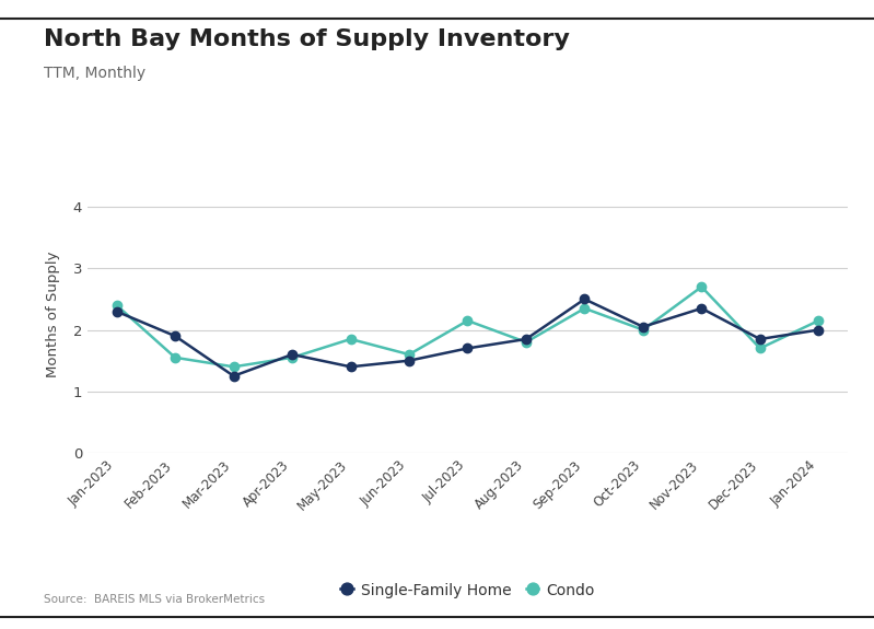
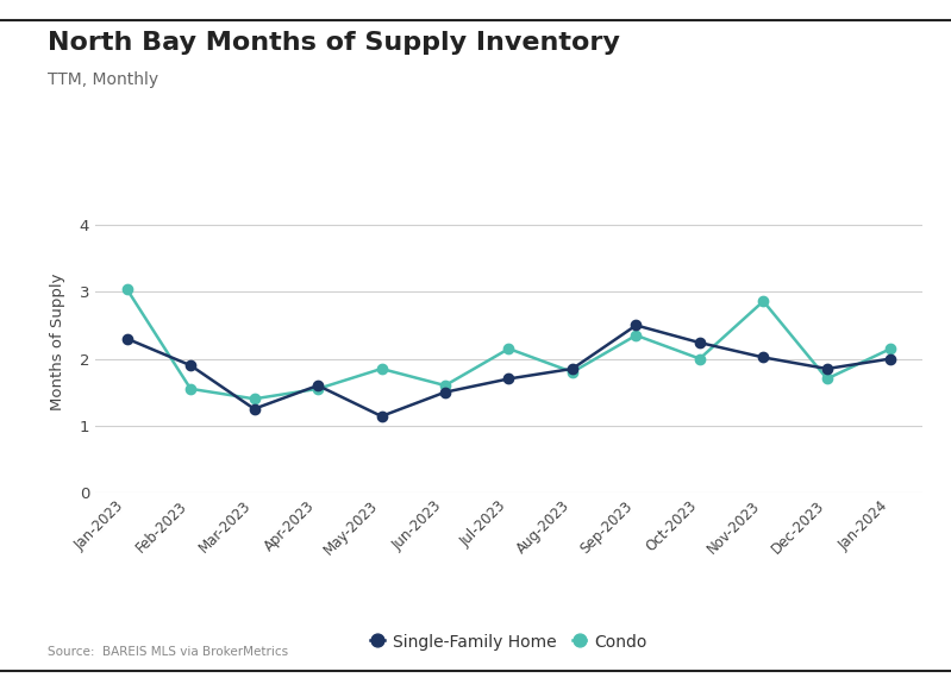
Condo/Jan-2023: 2.40 -> 3.04
Single-Family Home/May-2023: 1.40 -> 1.14
Single-Family Home/Oct-2023: 2.05 -> 2.24
Single-Family Home/Nov-2023: 2.35 -> 2.02
Condo/Nov-2023: 2.70 -> 2.86
